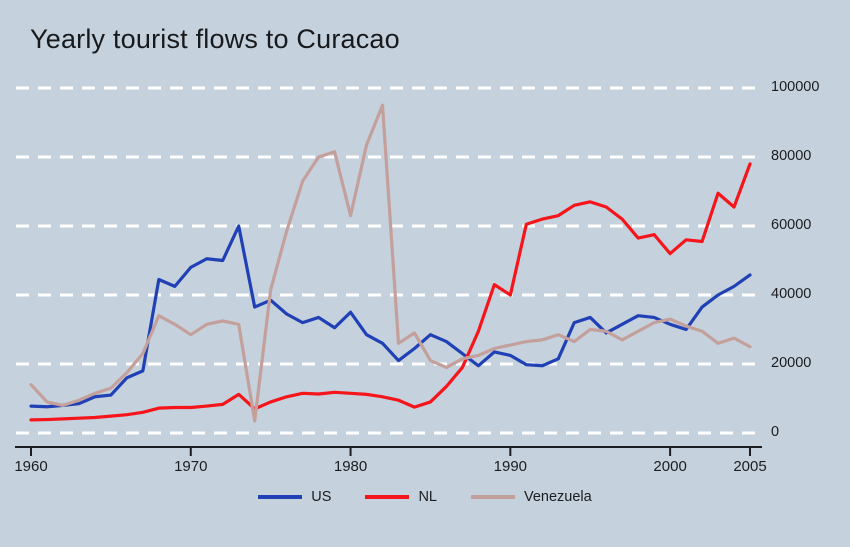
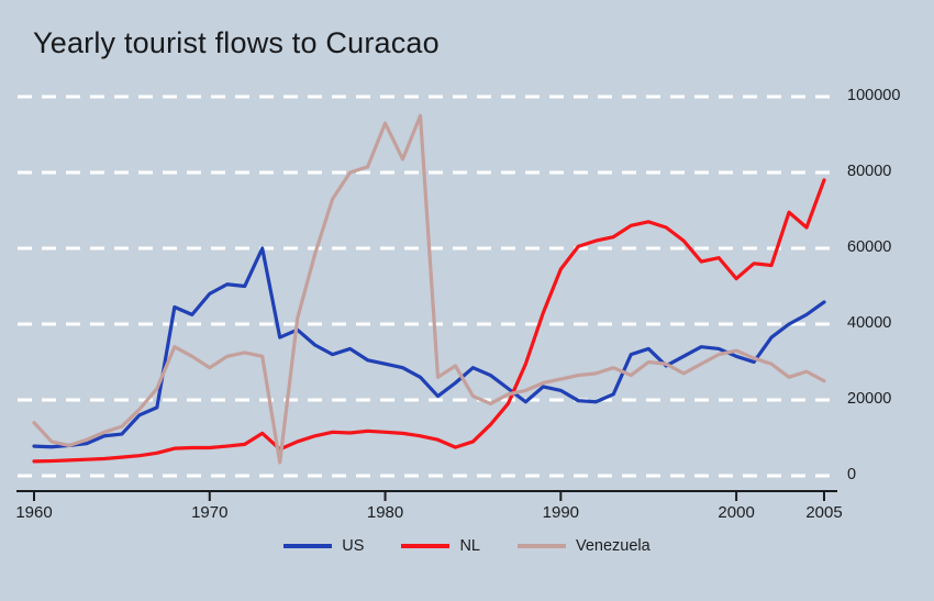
US/1980: 35000 -> 30000
Venezuela/1980: 63000 -> 93000
NL/1990: 40000 -> 54000
